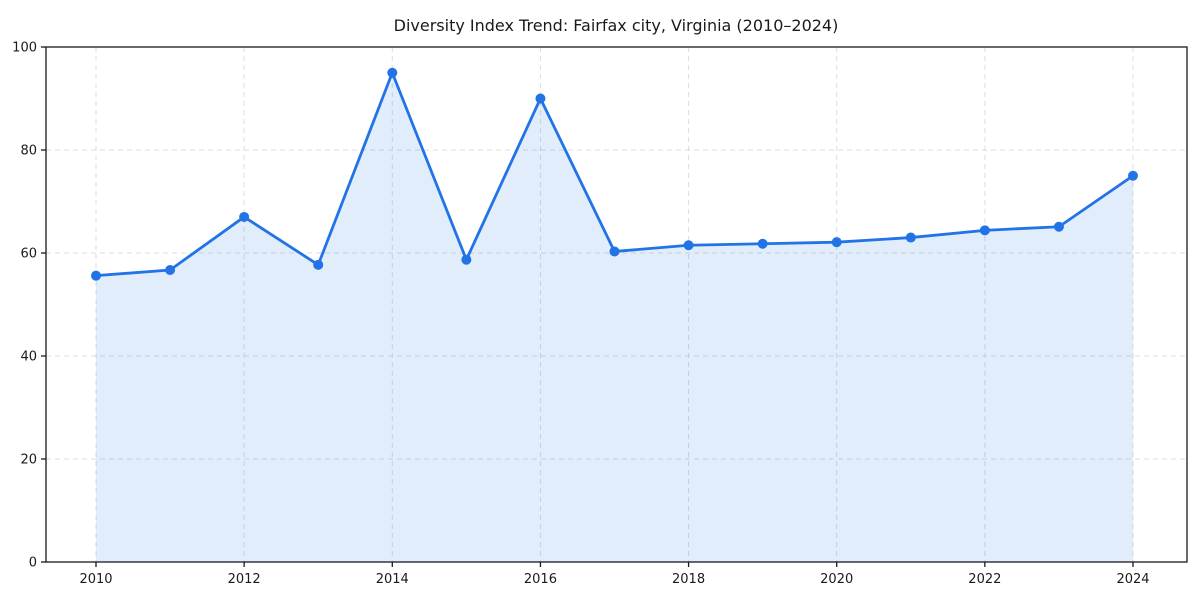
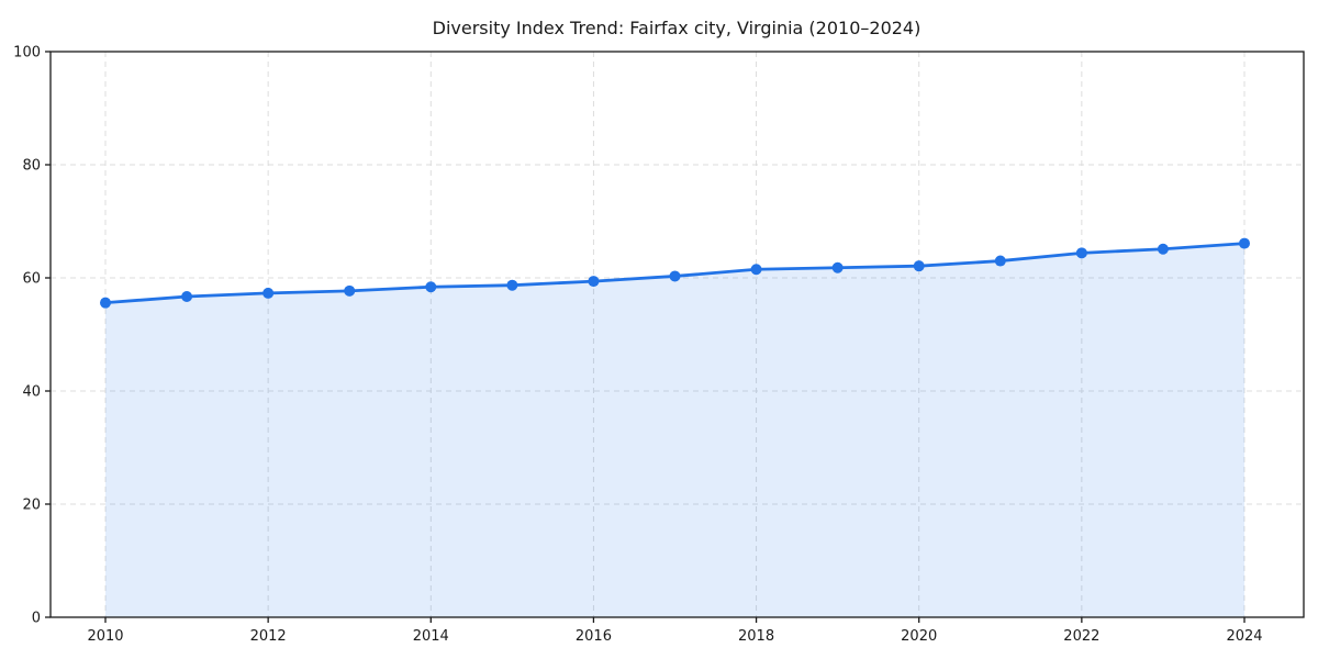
2012: 67 -> 57
2014: 95 -> 58
2016: 90 -> 59
2024: 75 -> 66
